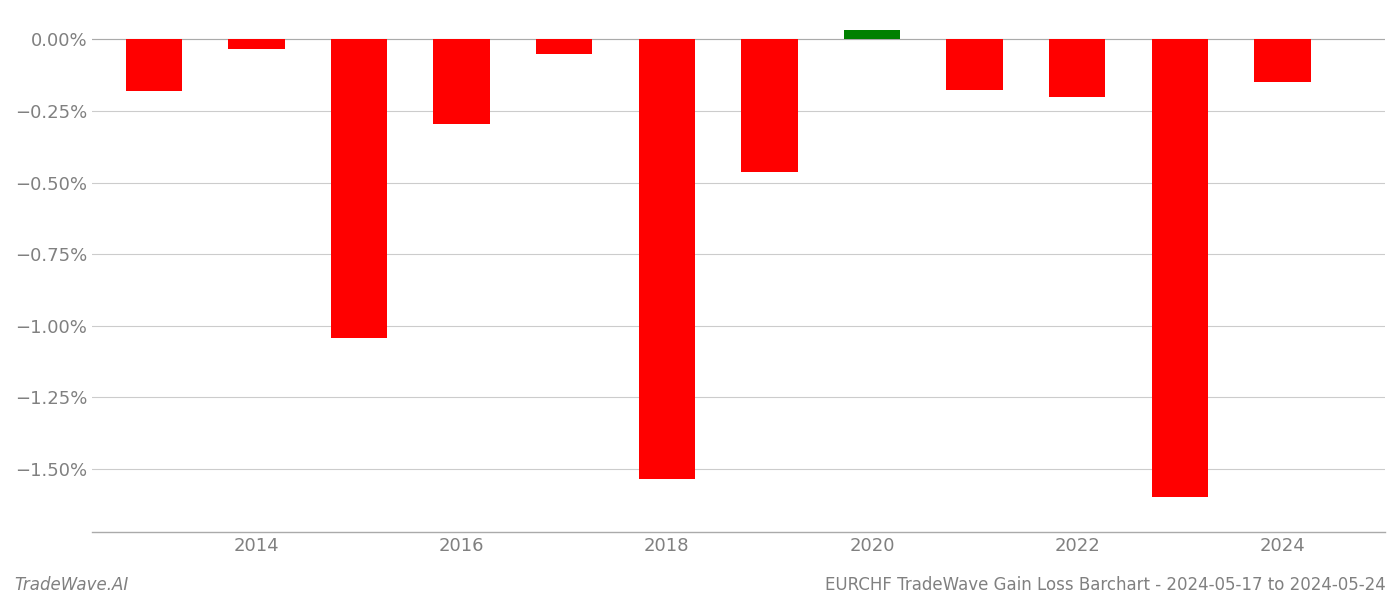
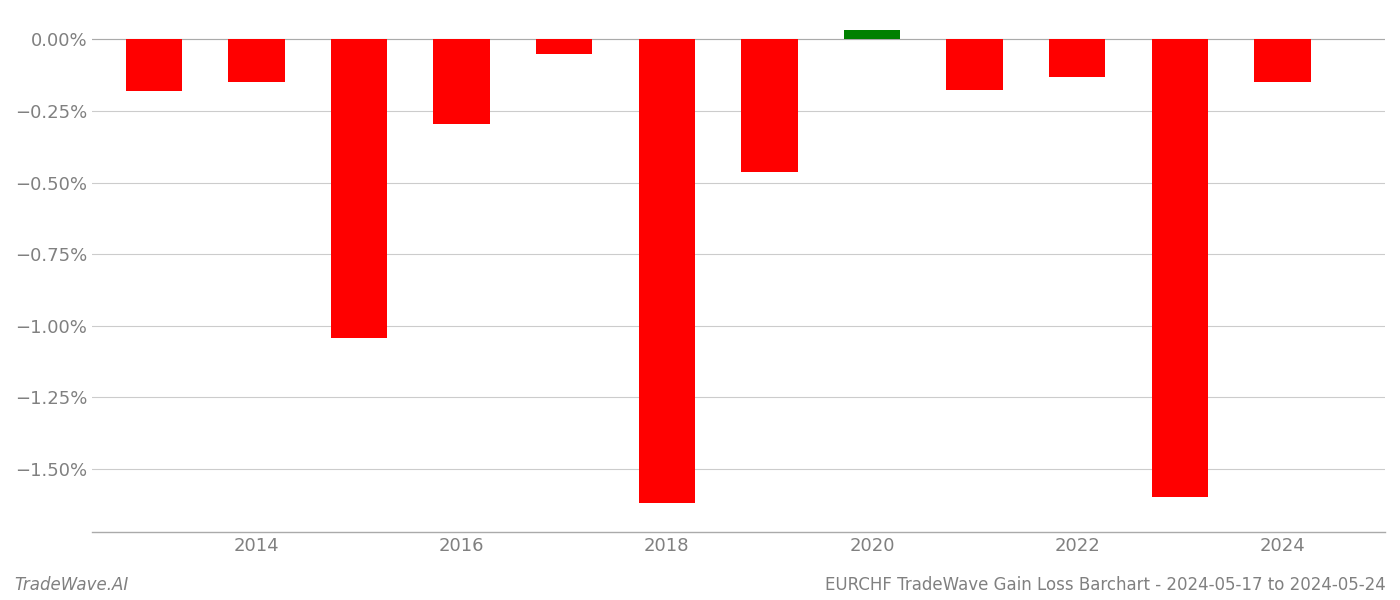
2014: -0.035% -> -0.148%
2018: -1.535% -> -1.618%
2022: -0.200% -> -0.132%
